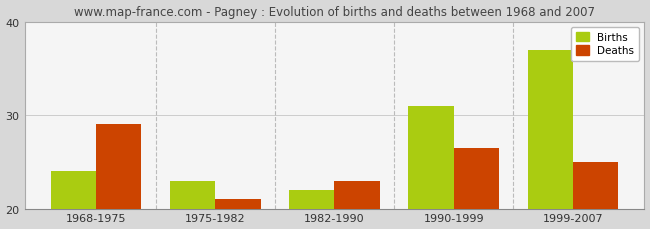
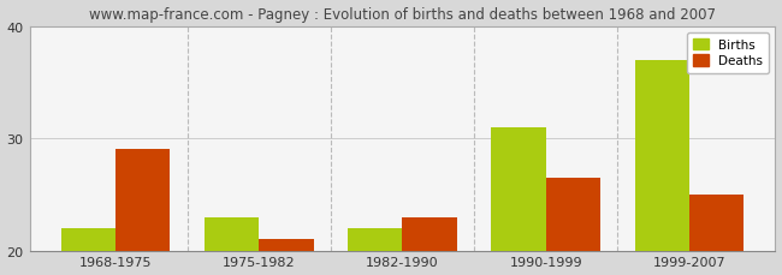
Births/1968-1975: 24 -> 22
